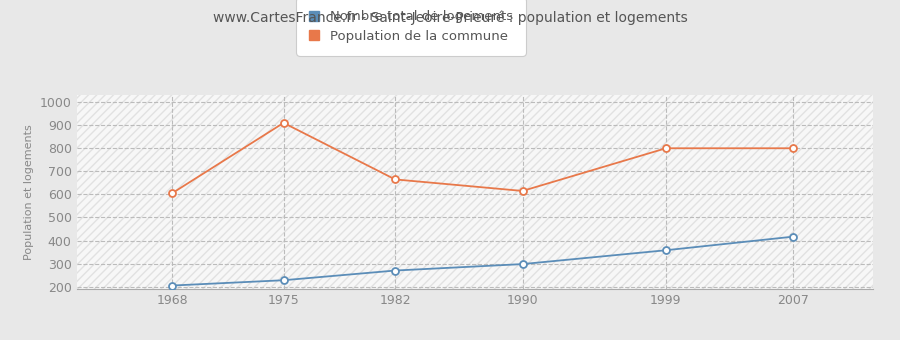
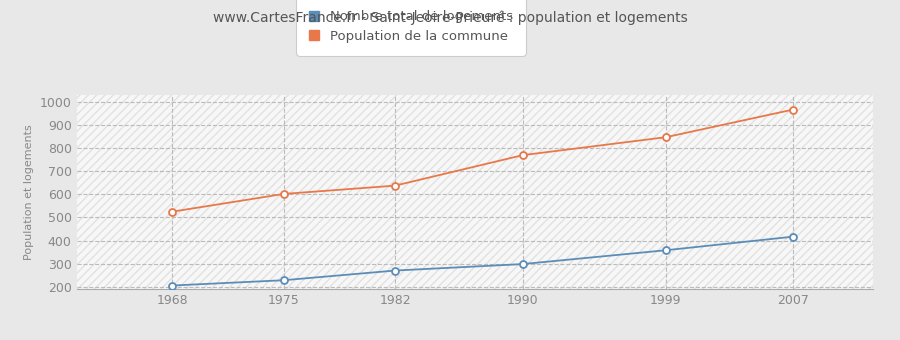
Population de la commune/1968: 605 -> 525
Population de la commune/1975: 910 -> 602
Population de la commune/1982: 665 -> 638
Population de la commune/1990: 615 -> 770
Population de la commune/1999: 800 -> 848
Population de la commune/2007: 800 -> 968
